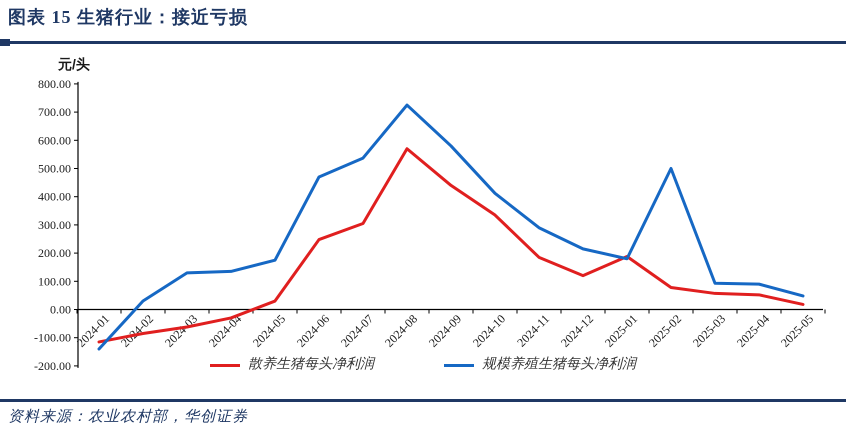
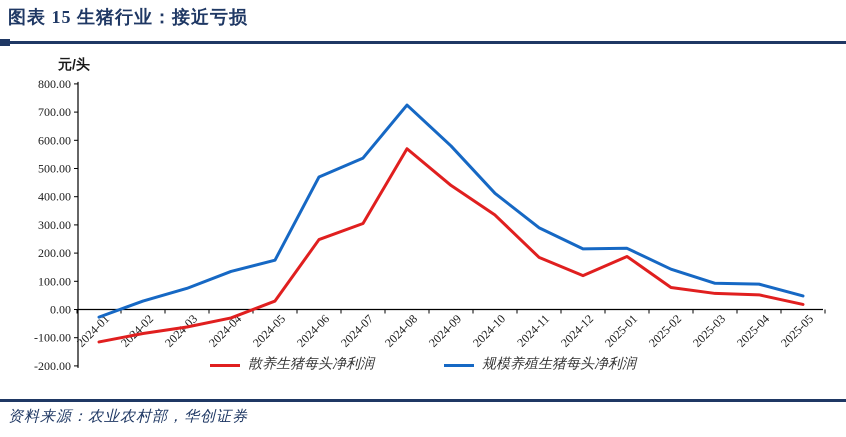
规模养殖生猪每头净利润/2024-01: -140 -> -30
规模养殖生猪每头净利润/2024-03: 130 -> 80
规模养殖生猪每头净利润/2025-01: 180 -> 220
规模养殖生猪每头净利润/2025-02: 500 -> 140
